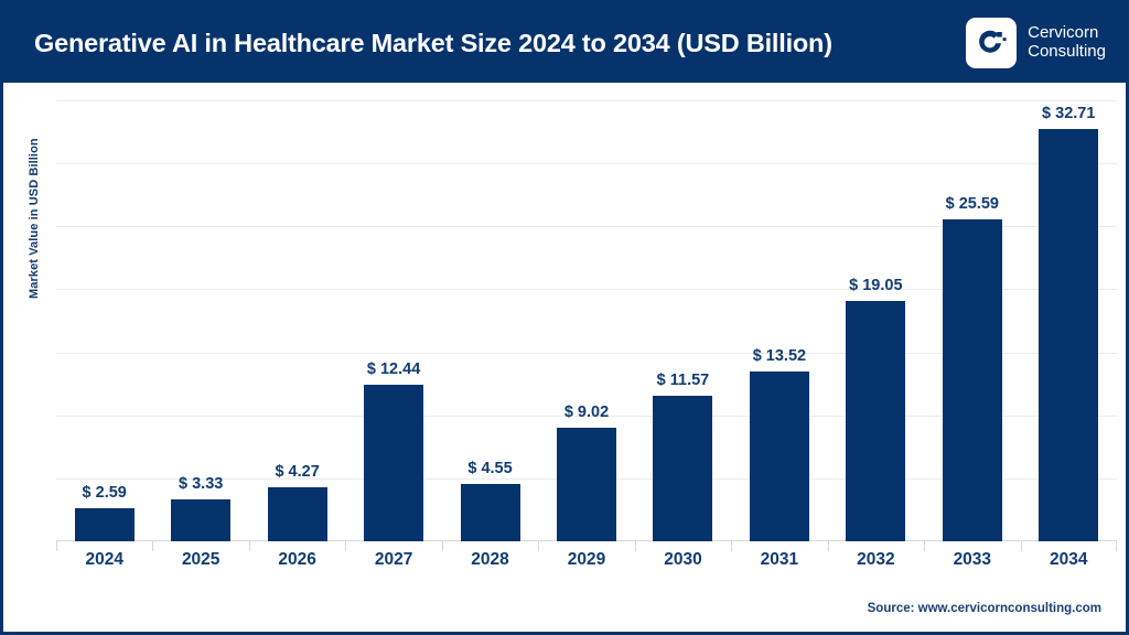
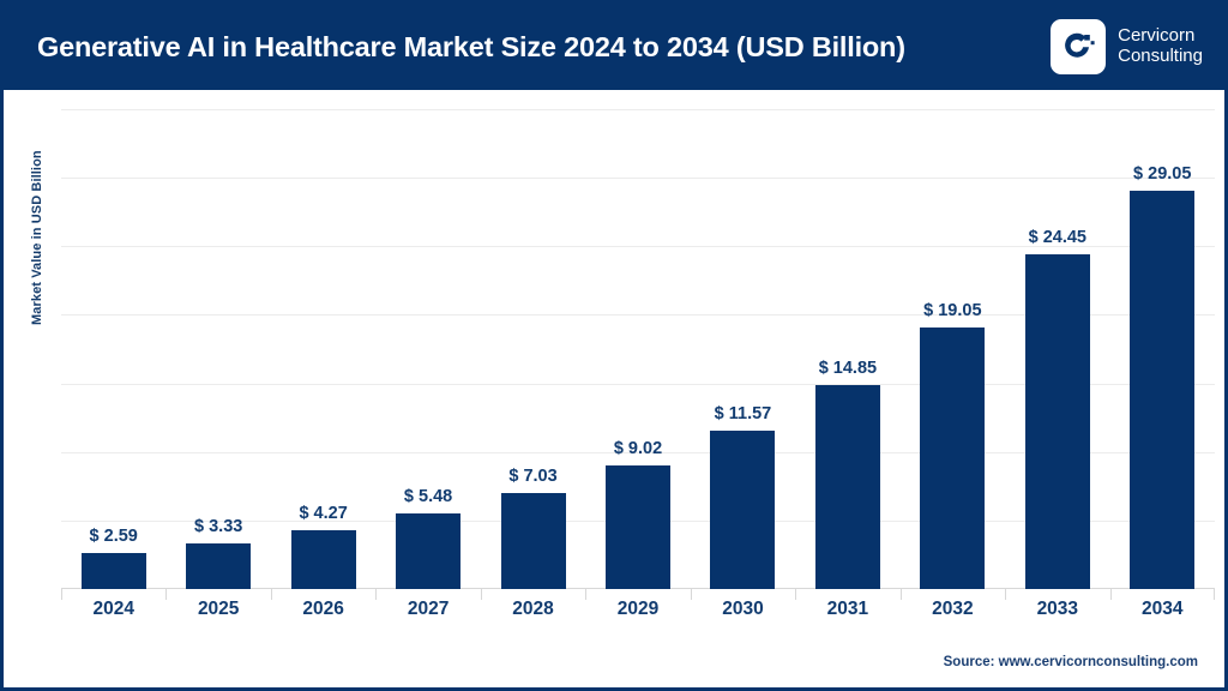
2027: 12.44 -> 5.48
2028: 4.55 -> 7.03
2031: 13.52 -> 14.85
2033: 25.59 -> 24.45
2034: 32.71 -> 29.05
